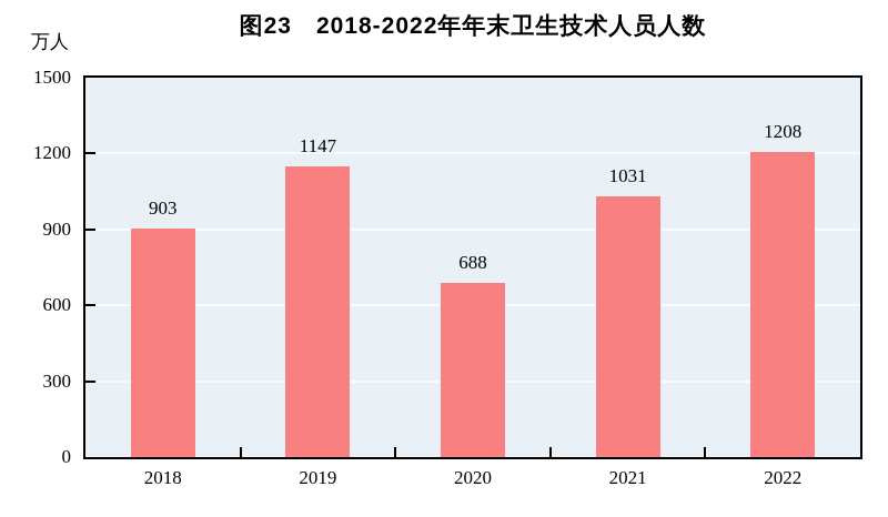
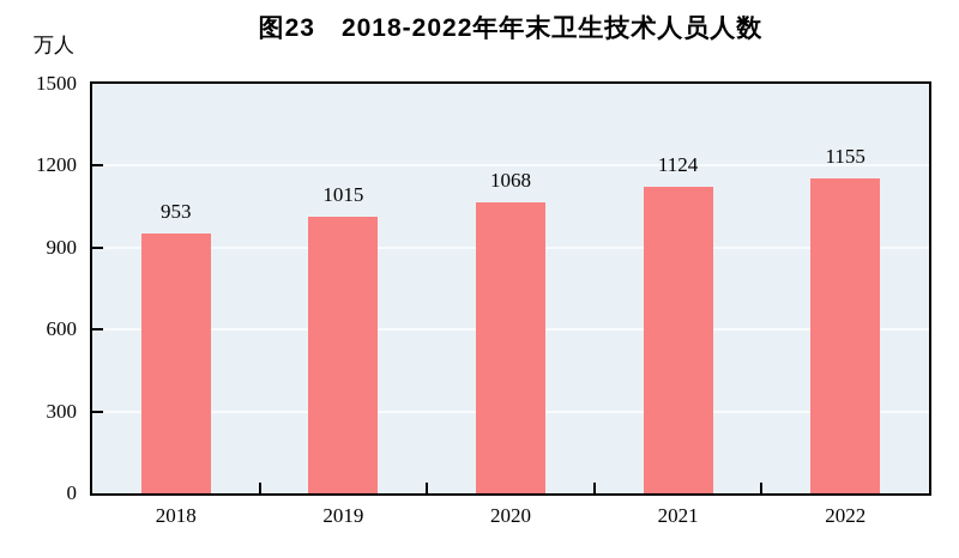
2018: 903 -> 953
2019: 1147 -> 1015
2020: 688 -> 1068
2021: 1031 -> 1124
2022: 1208 -> 1155
